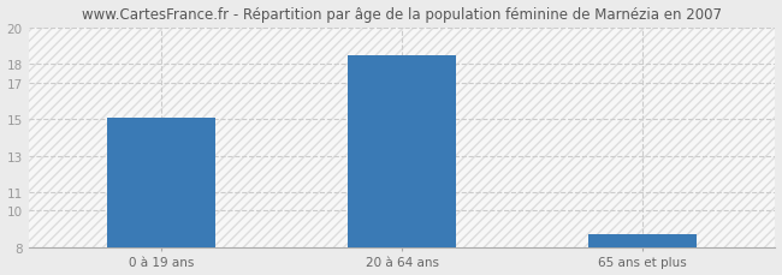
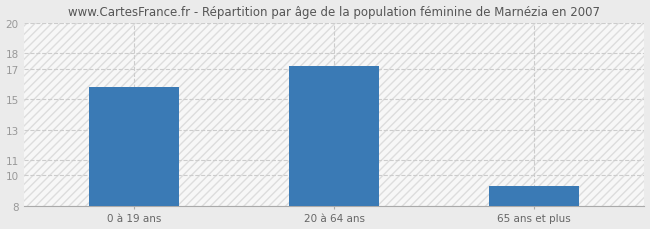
0 à 19 ans: 15.1 -> 15.8
20 à 64 ans: 18.5 -> 17.2
65 ans et plus: 8.7 -> 9.3
